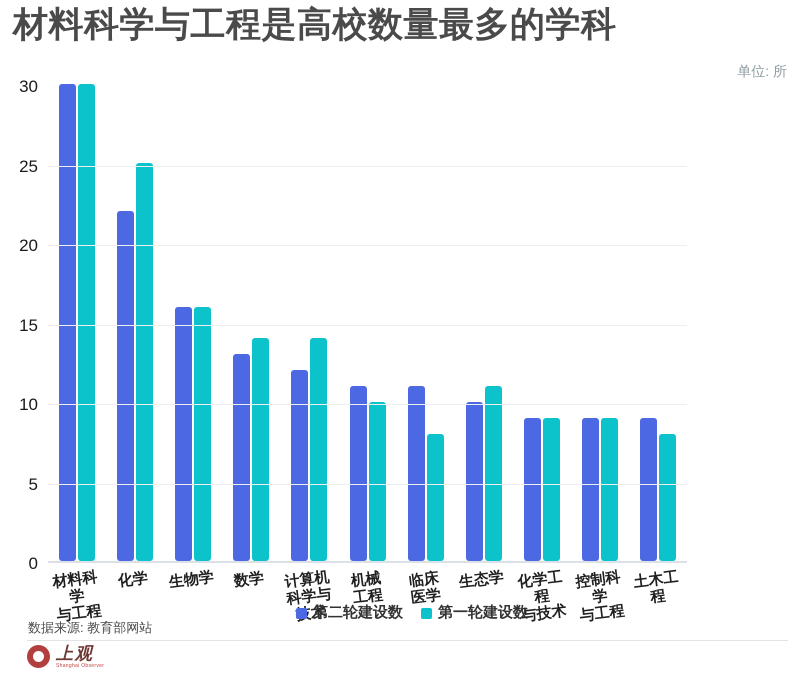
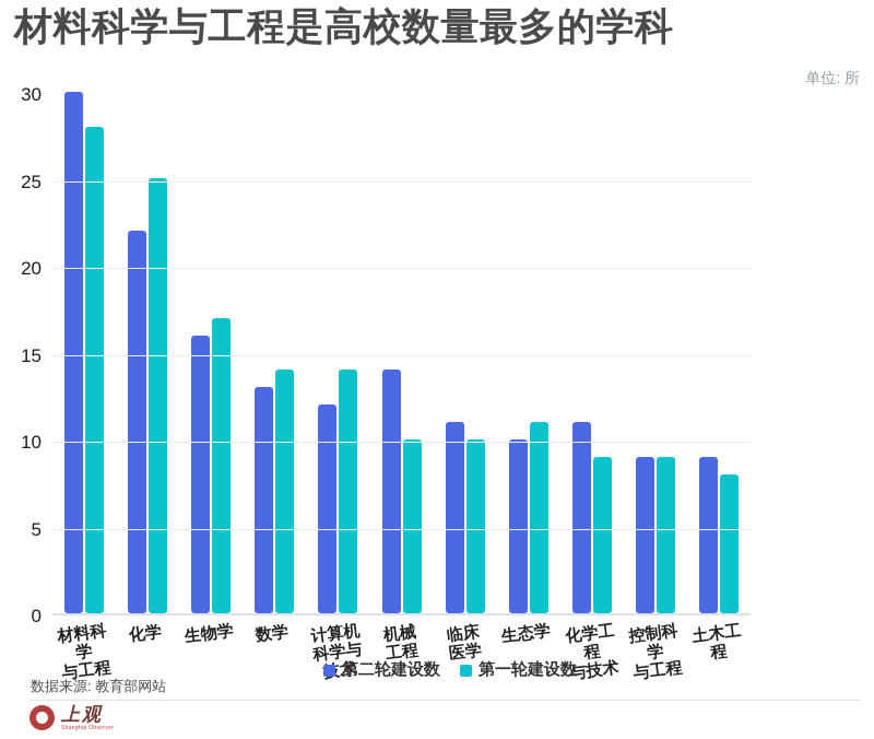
第一轮建设数/材料科学 与工程: 30 -> 28
第一轮建设数/生物学: 16 -> 17
第二轮建设数/机械 工程: 11 -> 14
第一轮建设数/临床 医学: 8 -> 10
第二轮建设数/化学工程 与技术: 9 -> 11
